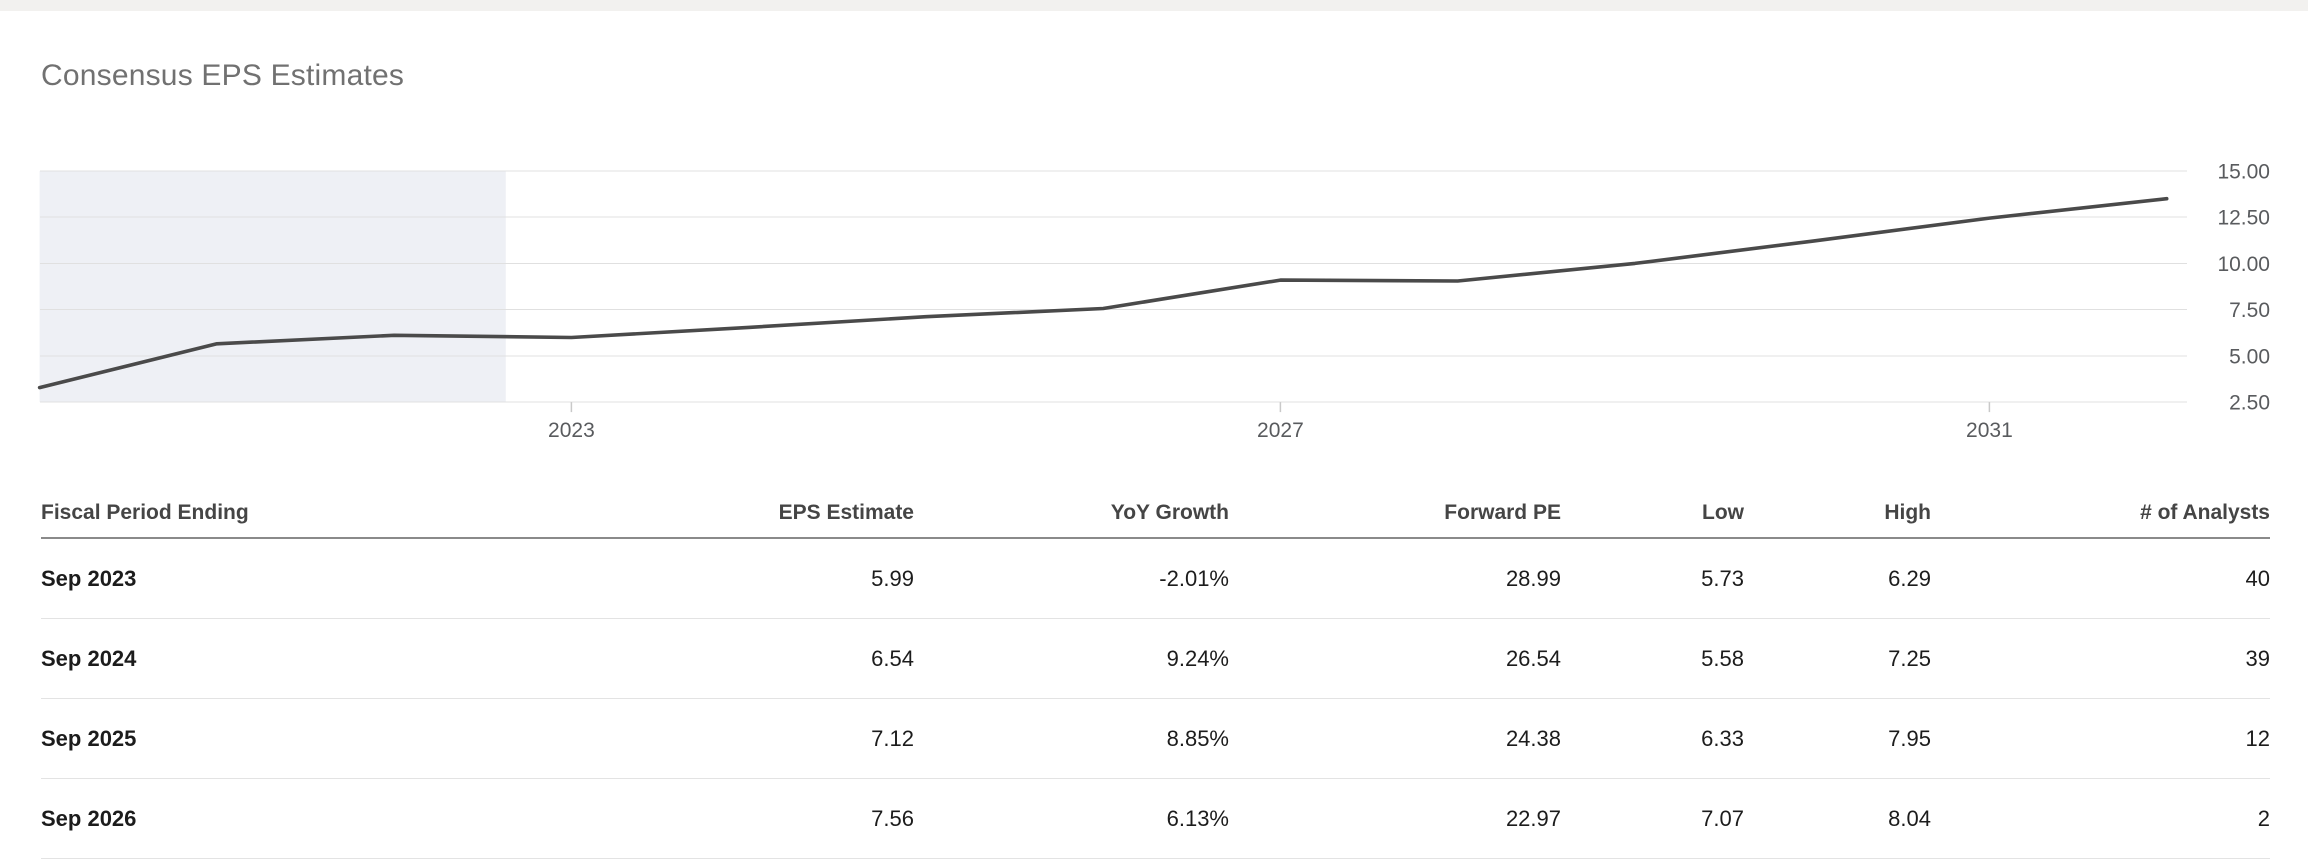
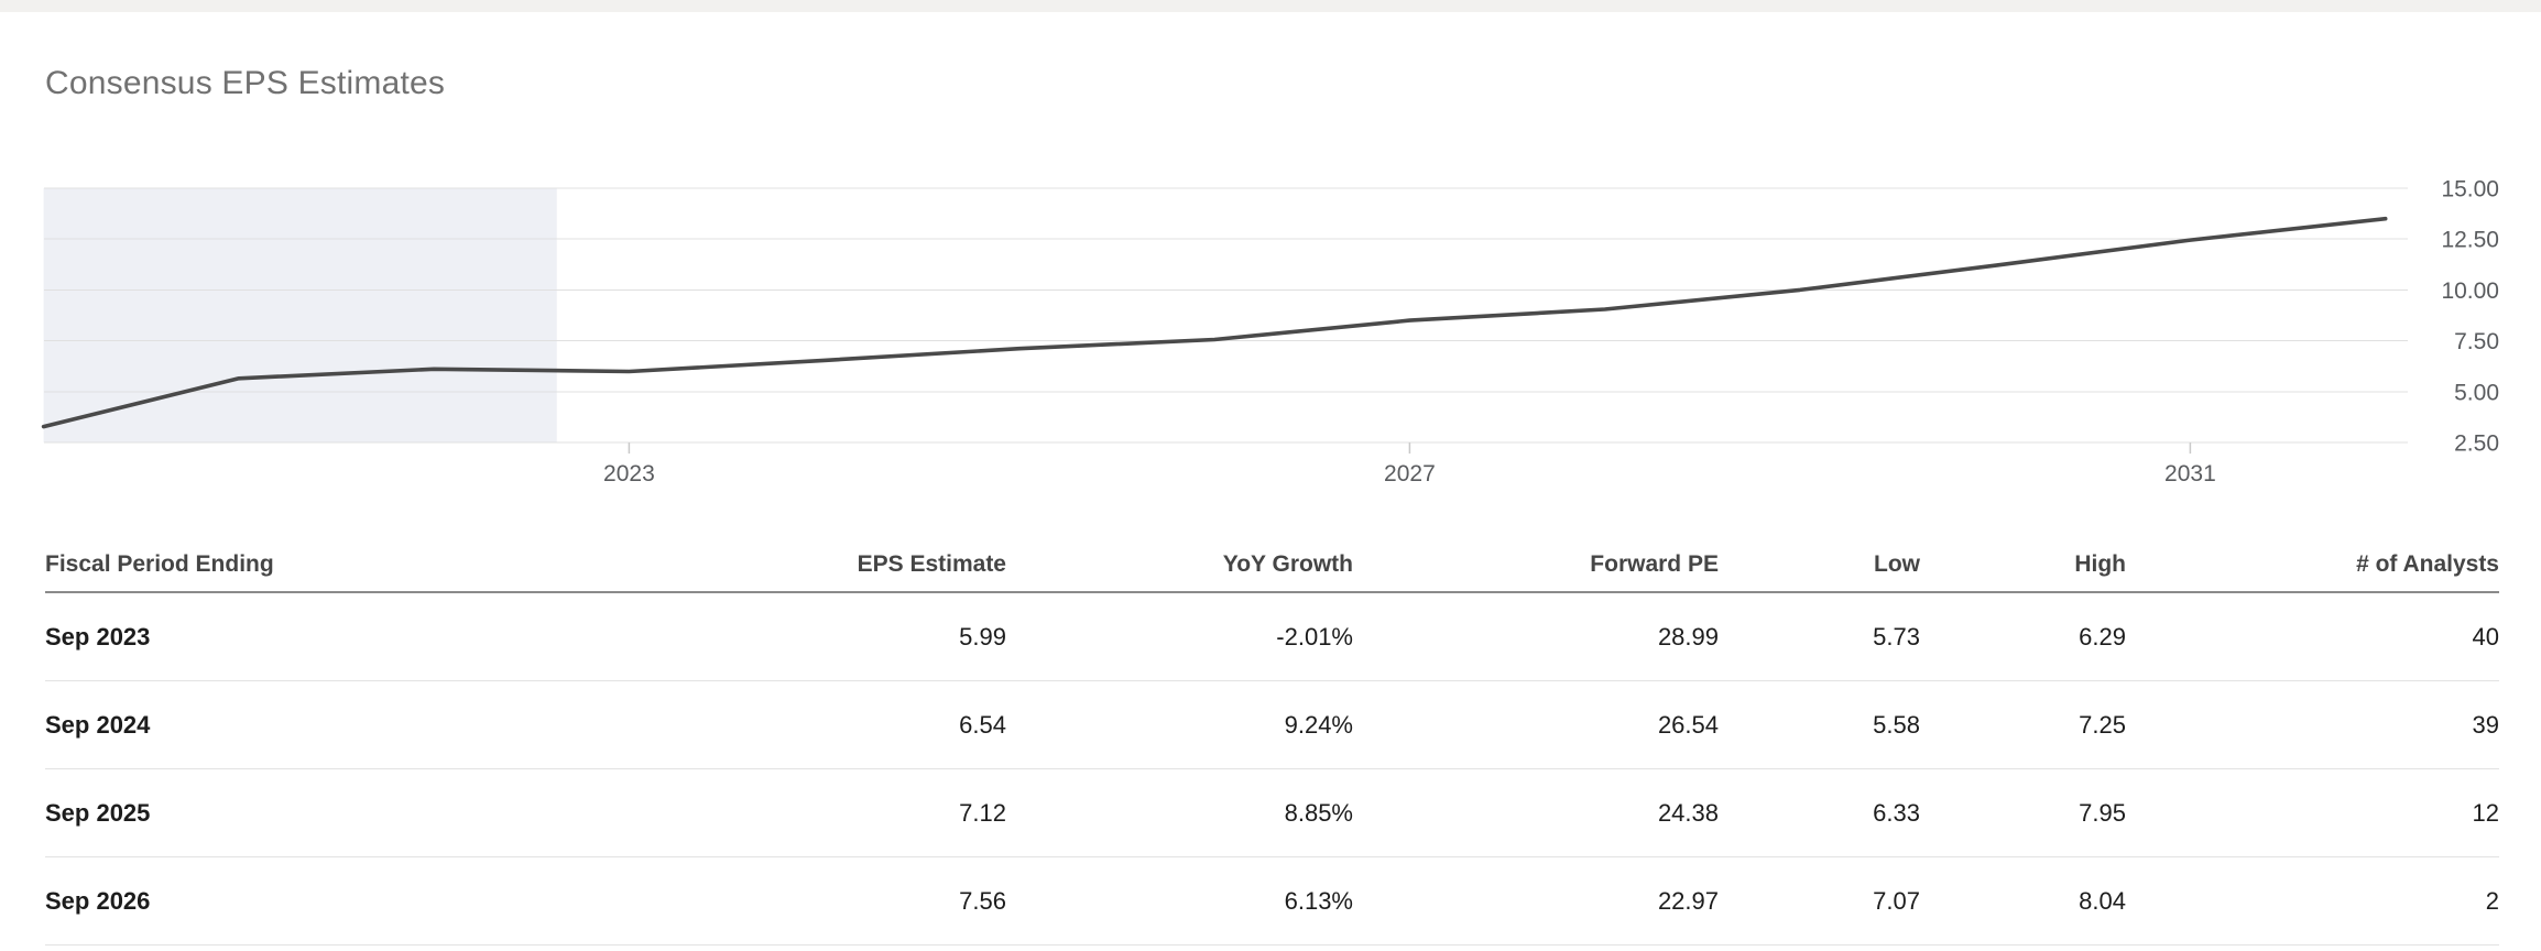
2027: 9.1 -> 8.5
